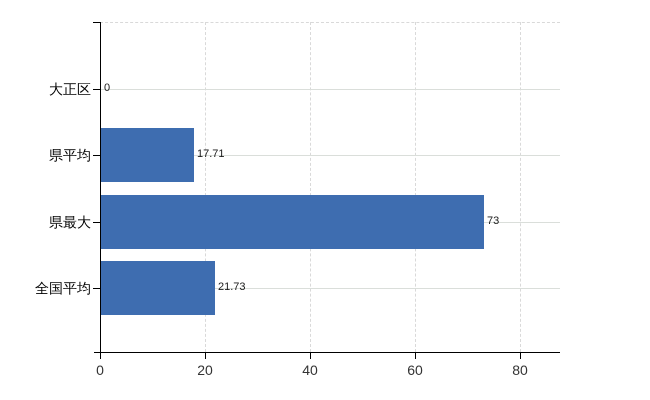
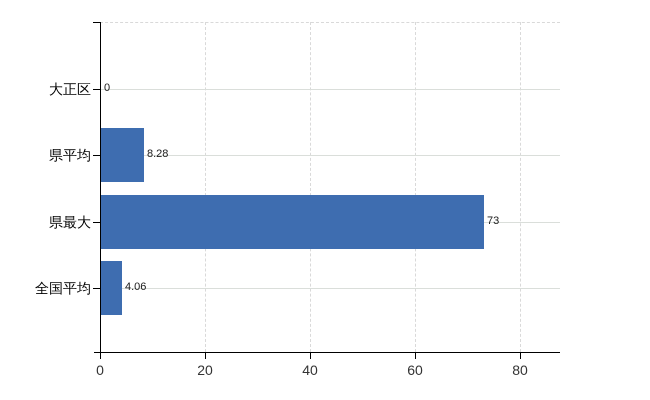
県平均: 17.71 -> 8.28
全国平均: 21.73 -> 4.06
